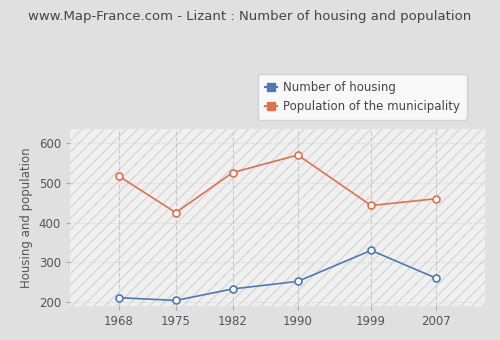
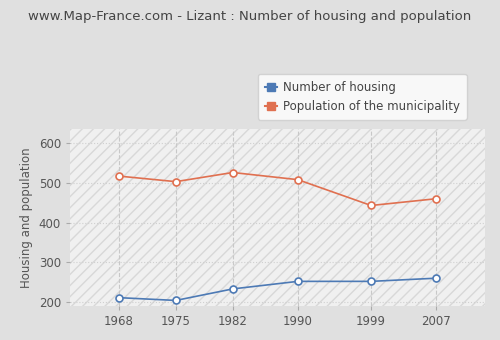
Population of the municipality/1975: 425 -> 503
Population of the municipality/1990: 570 -> 508
Number of housing/1999: 330 -> 252
